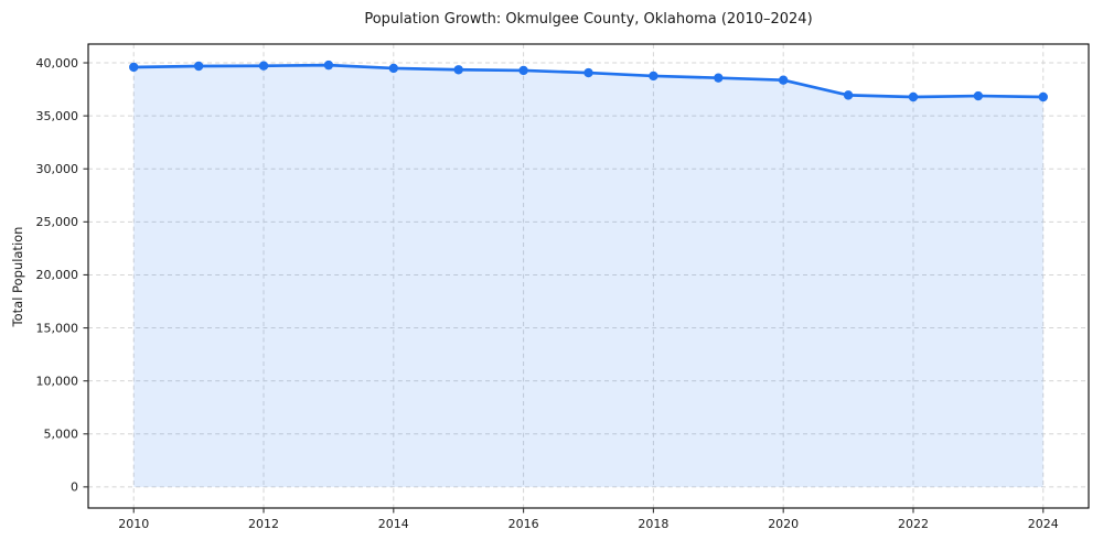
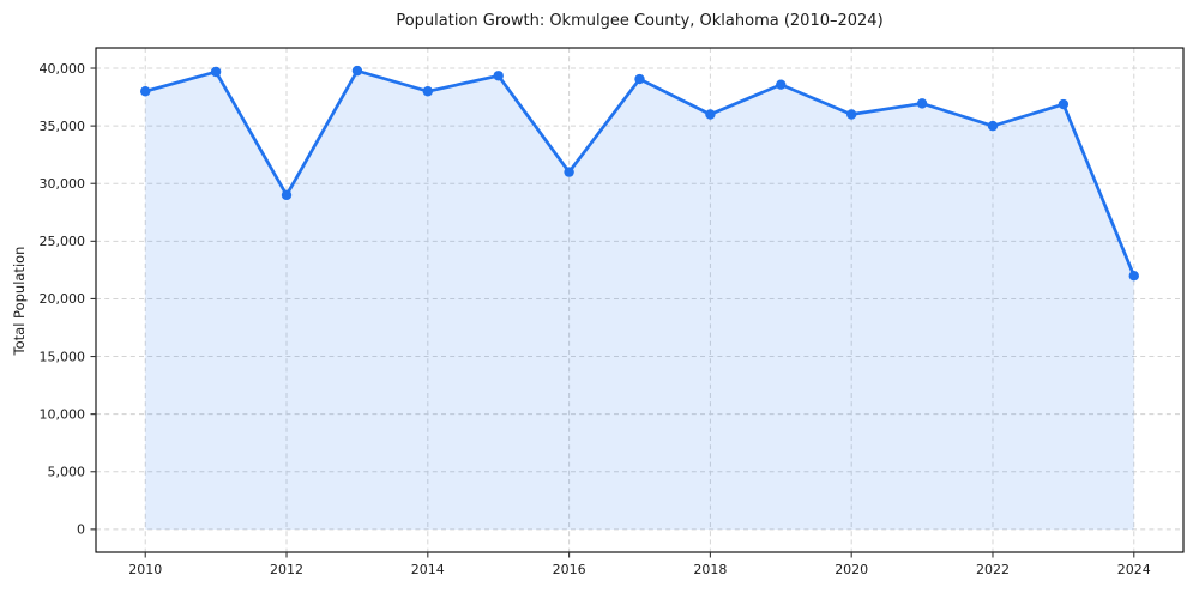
2010: 40000 -> 38000
2012: 40000 -> 29000
2014: 39000 -> 38000
2016: 39000 -> 31000
2018: 39000 -> 36000
2020: 38000 -> 36000
2022: 37000 -> 35000
2024: 37000 -> 22000
